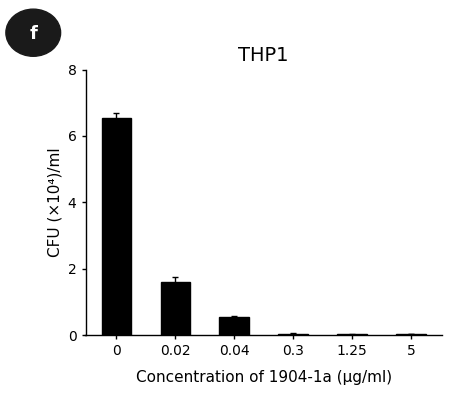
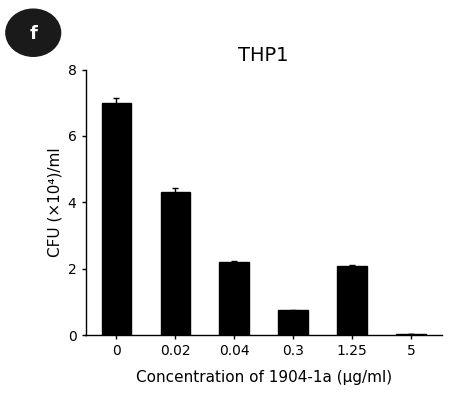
0: 6.55 -> 7.00
0.02: 1.60 -> 4.30
0.04: 0.55 -> 2.20
0.3: 0.05 -> 0.75
1.25: 0.03 -> 2.10
